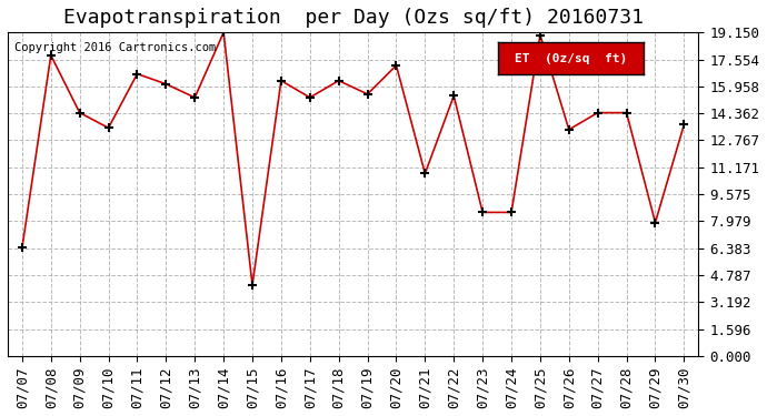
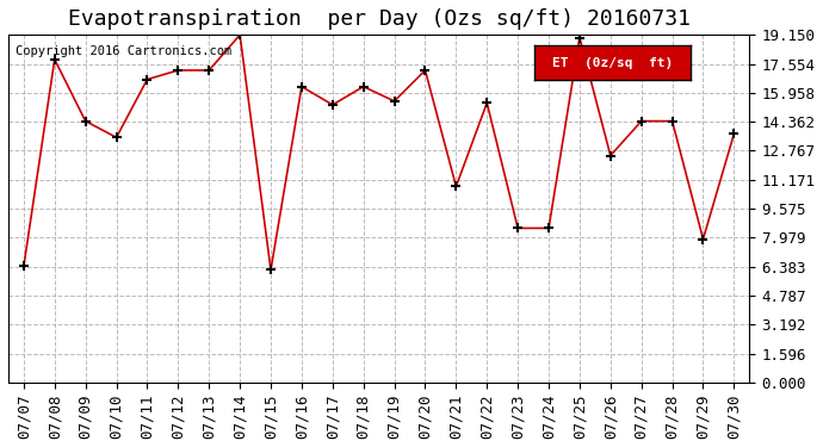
07/12: 16.1 -> 17.2
07/13: 15.3 -> 17.2
07/15: 4.2 -> 6.2
07/26: 13.4 -> 12.5
